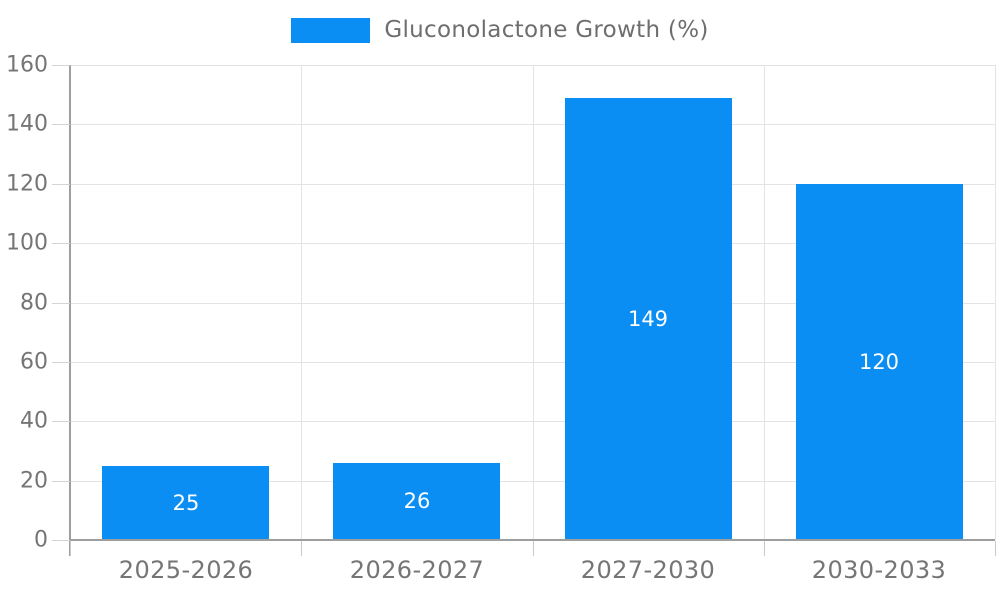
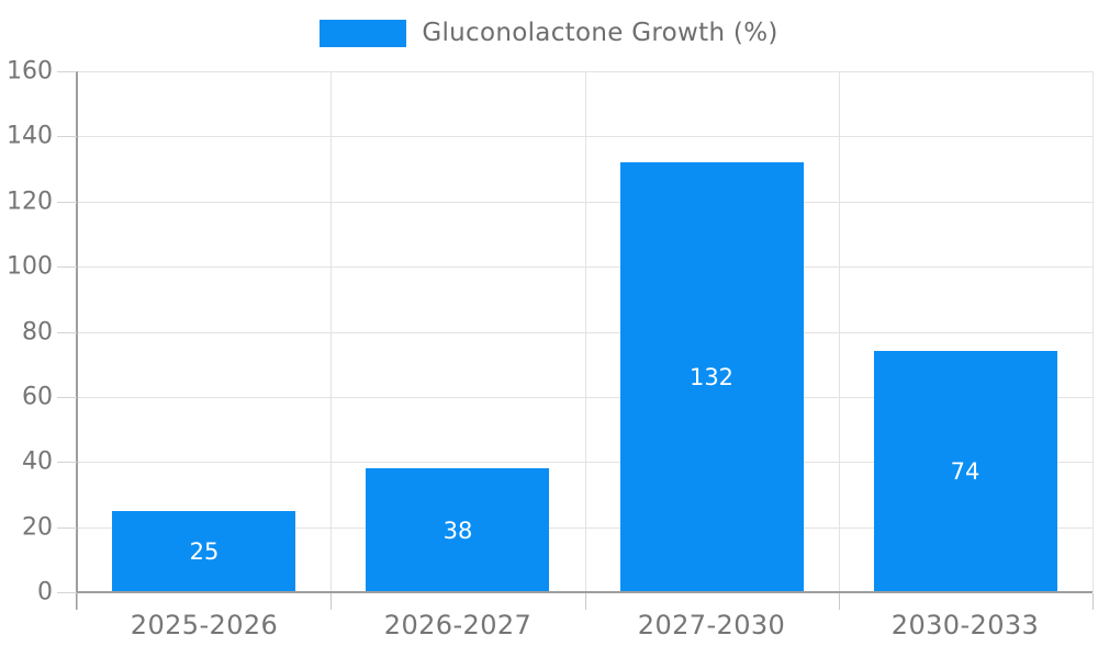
2026-2027: 26 -> 38
2027-2030: 149 -> 132
2030-2033: 120 -> 74
